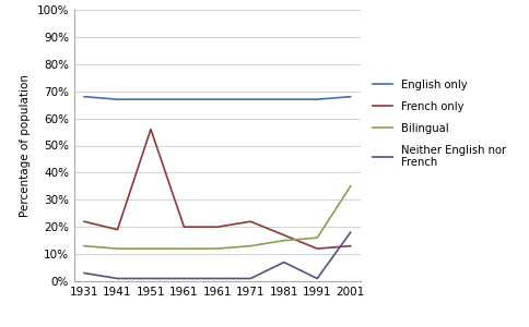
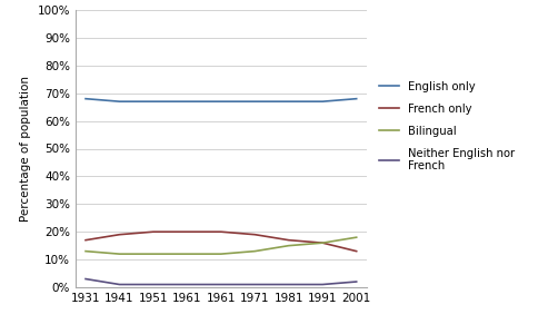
French only/1931: 22% -> 17%
French only/1951: 56% -> 20%
French only/1971: 22% -> 19%
Neither English nor French/1981: 7% -> 1%
French only/1991: 12% -> 16%
Bilingual/2001: 35% -> 18%
Neither English nor French/2001: 18% -> 2%
